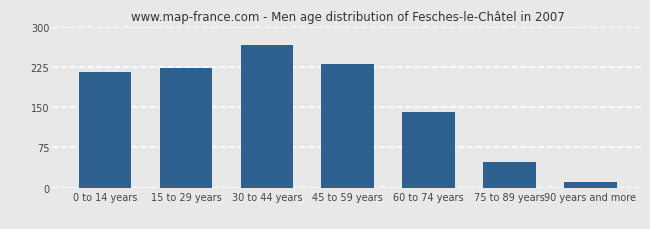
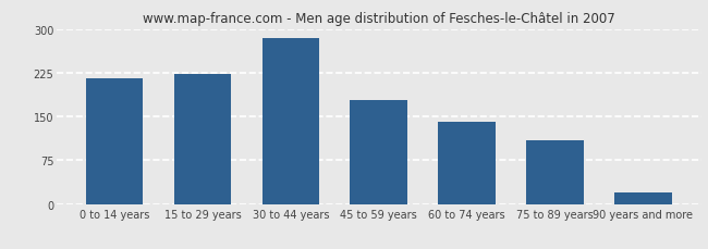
30 to 44 years: 265 -> 284
45 to 59 years: 230 -> 178
75 to 89 years: 47 -> 110
90 years and more: 10 -> 20
